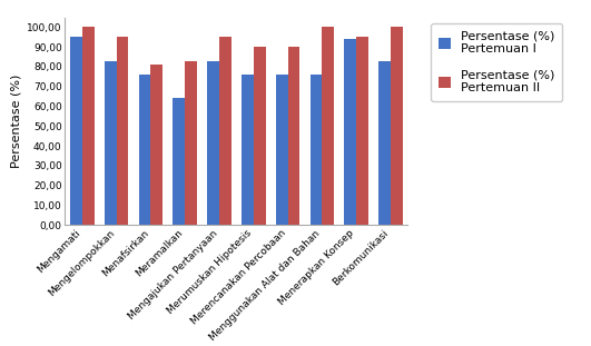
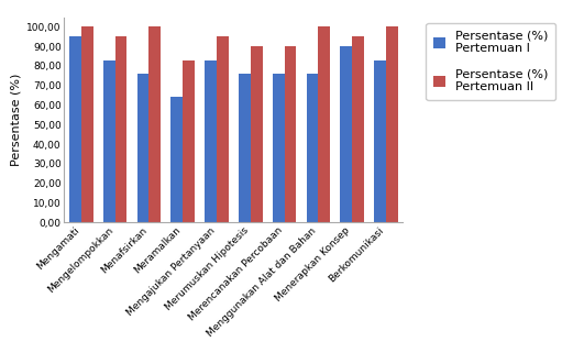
Persentase (%) Pertemuan II/Menafsirkan: 81 -> 100
Persentase (%) Pertemuan I/Menerapkan Konsep: 94 -> 90
